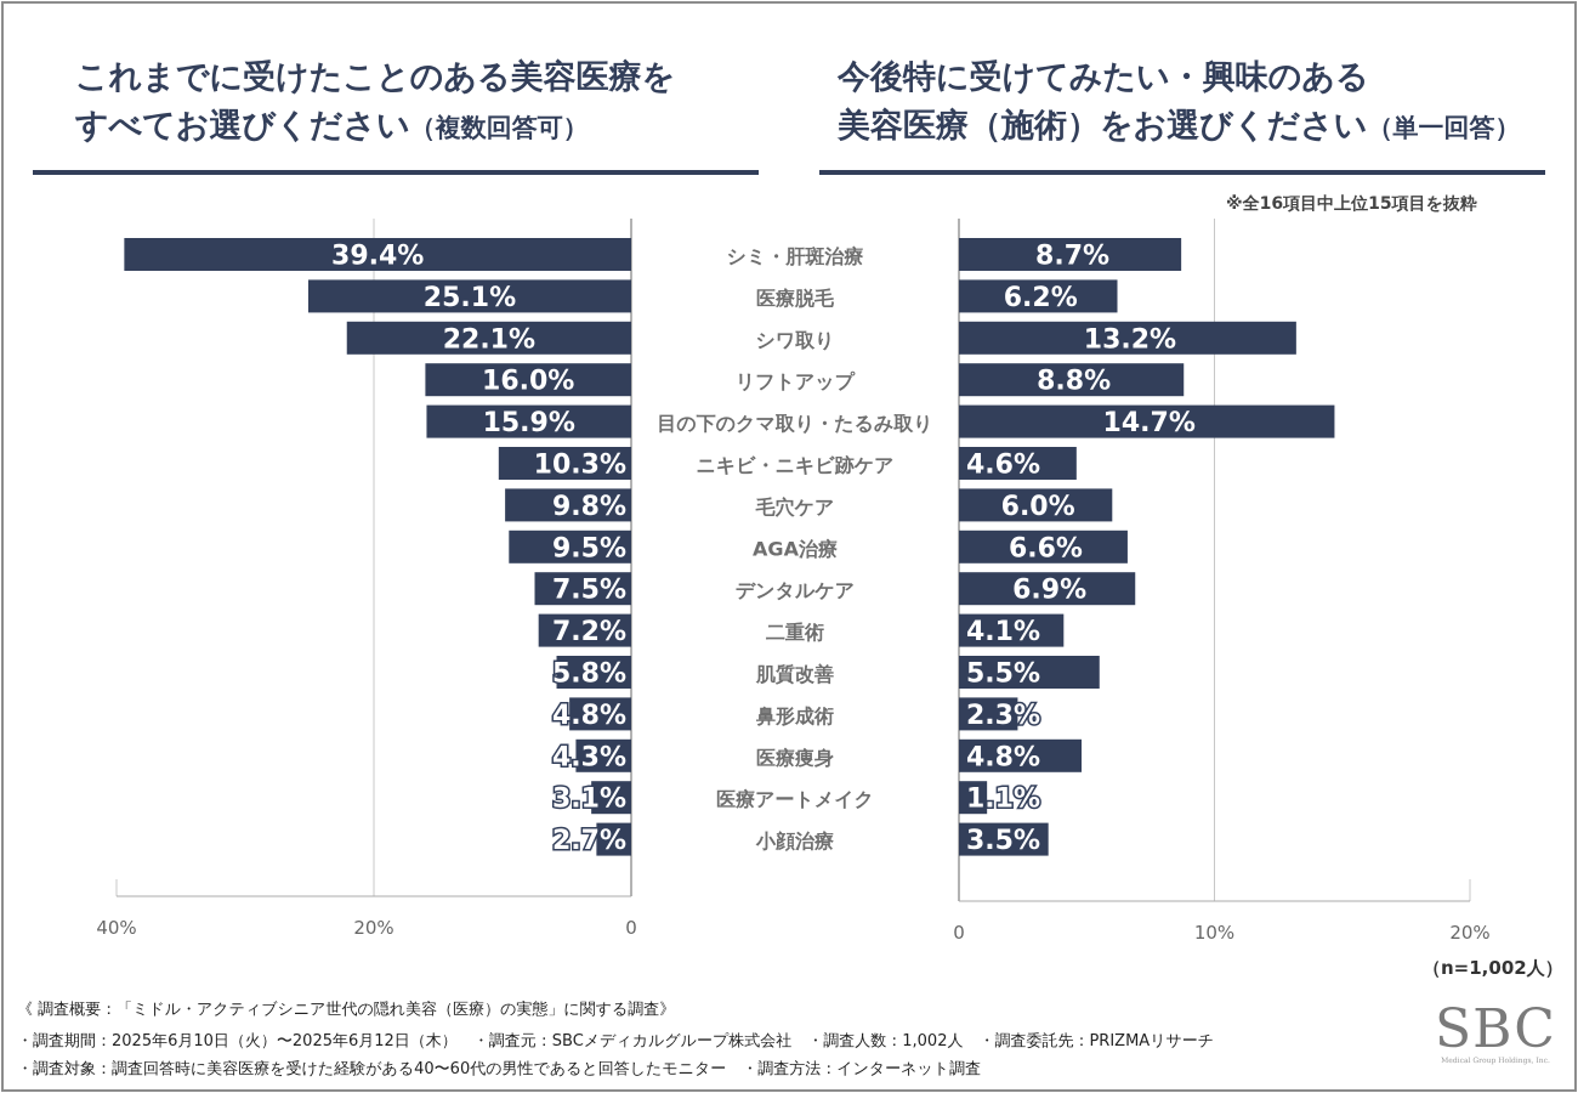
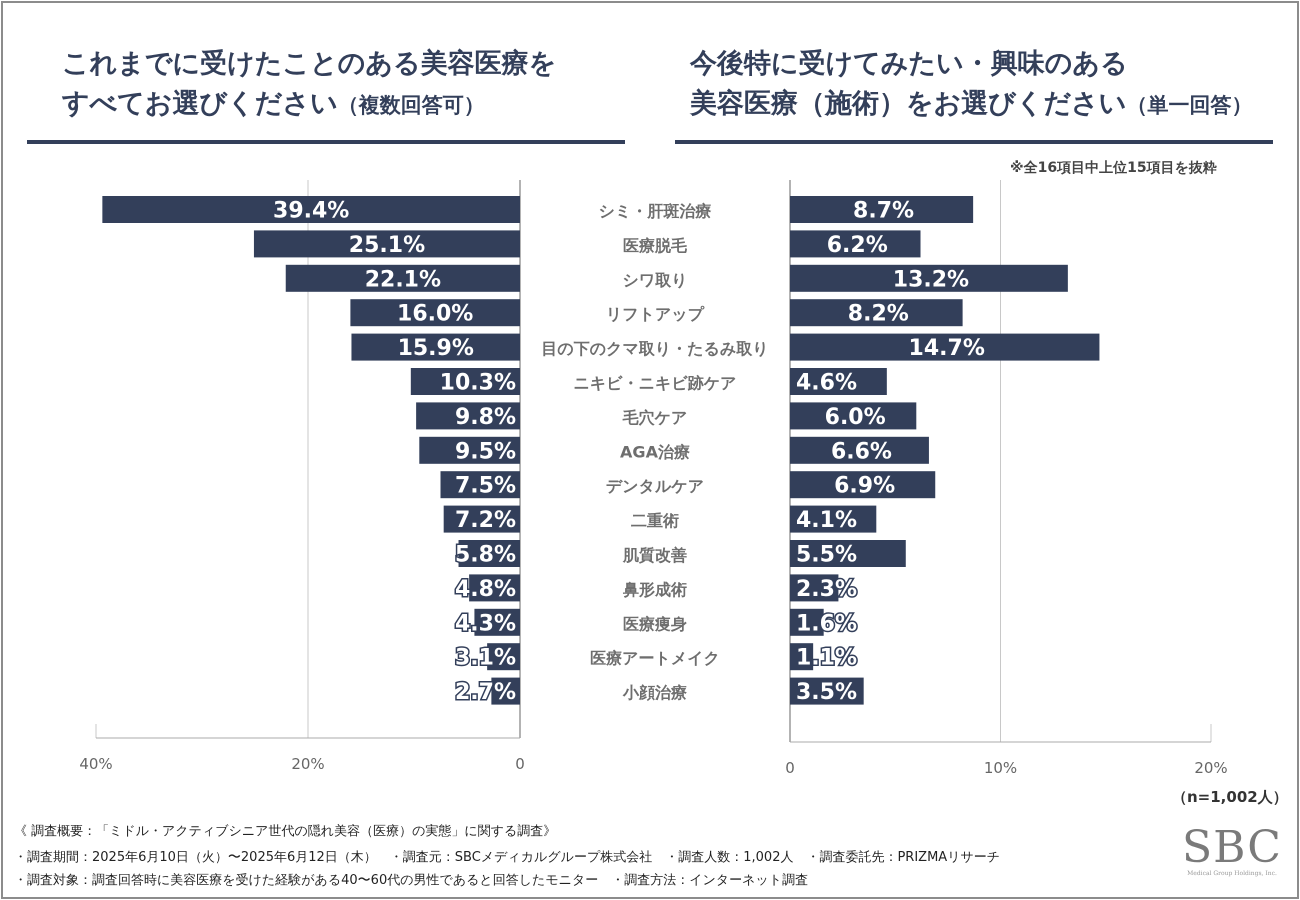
今後特に受けてみたい・興味のある美容医療（施術）をお選びください（単一回答）/リフトアップ: 8.8% -> 8.2%
今後特に受けてみたい・興味のある美容医療（施術）をお選びください（単一回答）/医療痩身: 4.8% -> 1.6%
